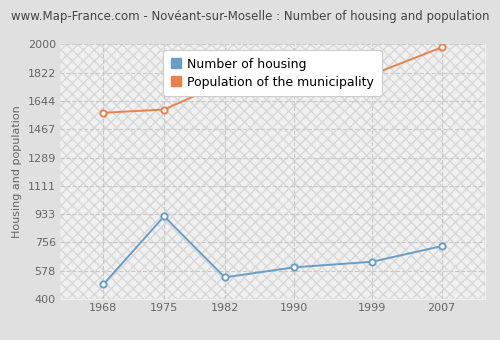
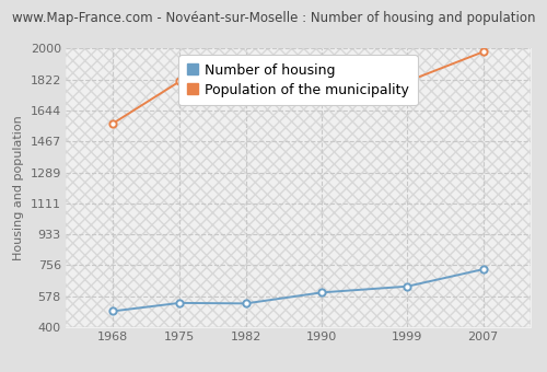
Number of housing/1975: 920 -> 540
Population of the municipality/1975: 1590 -> 1810
